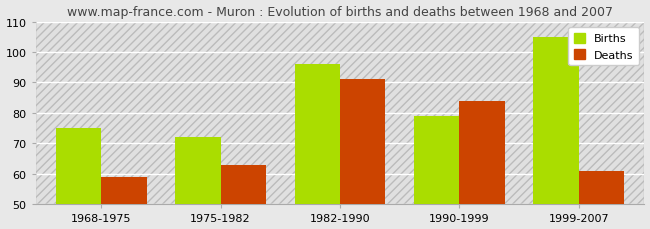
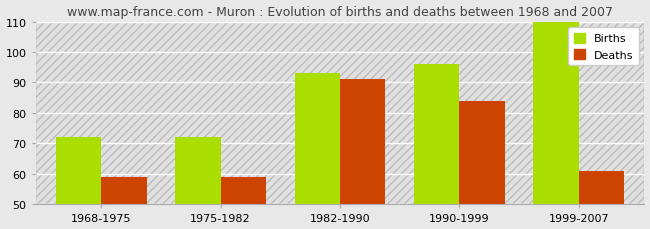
Births/1968-1975: 75 -> 72
Deaths/1975-1982: 63 -> 59
Births/1982-1990: 96 -> 93
Births/1990-1999: 79 -> 96
Births/1999-2007: 105 -> 110
